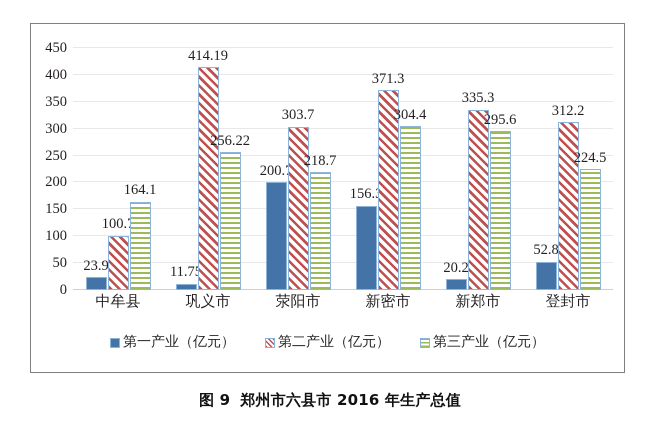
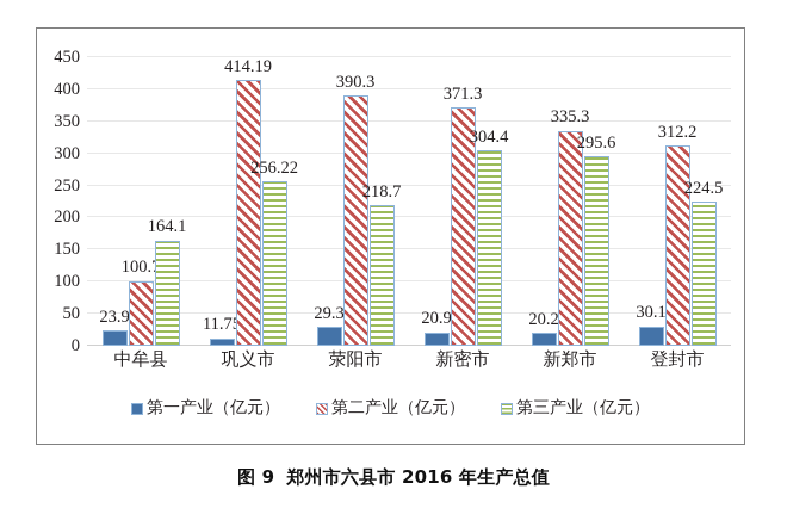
第一产业（亿元）/荥阳市: 200.7 -> 29.3
第二产业（亿元）/荥阳市: 303.7 -> 390.3
第一产业（亿元）/新密市: 156.3 -> 20.9
第一产业（亿元）/登封市: 52.8 -> 30.1
